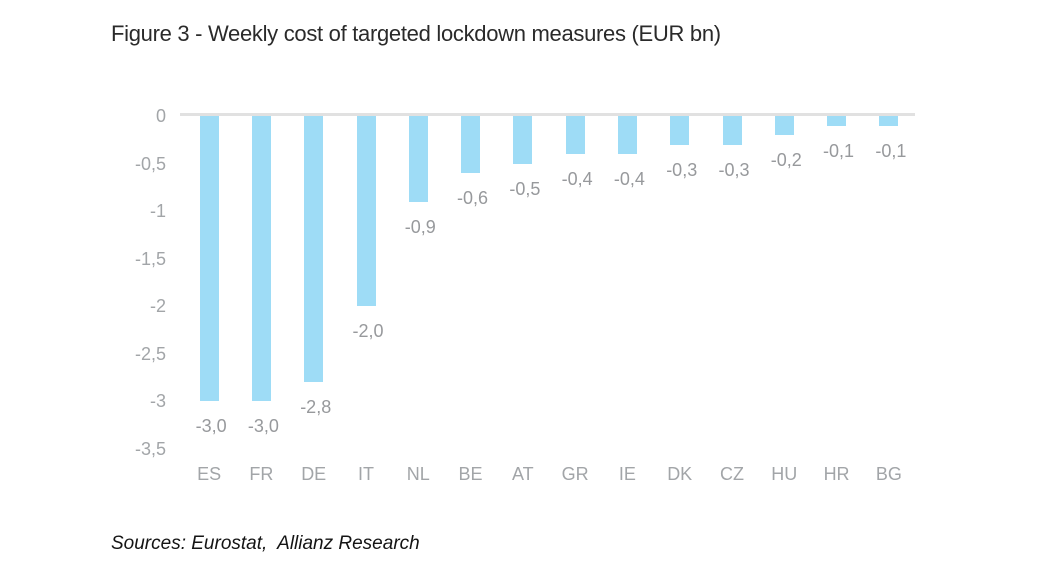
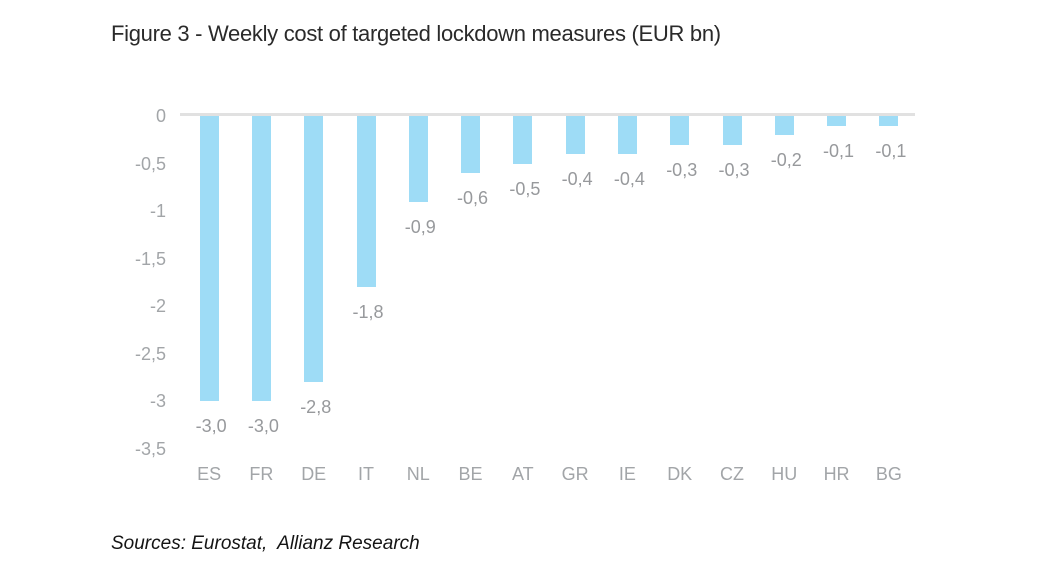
IT: -2,0 -> -1,8
